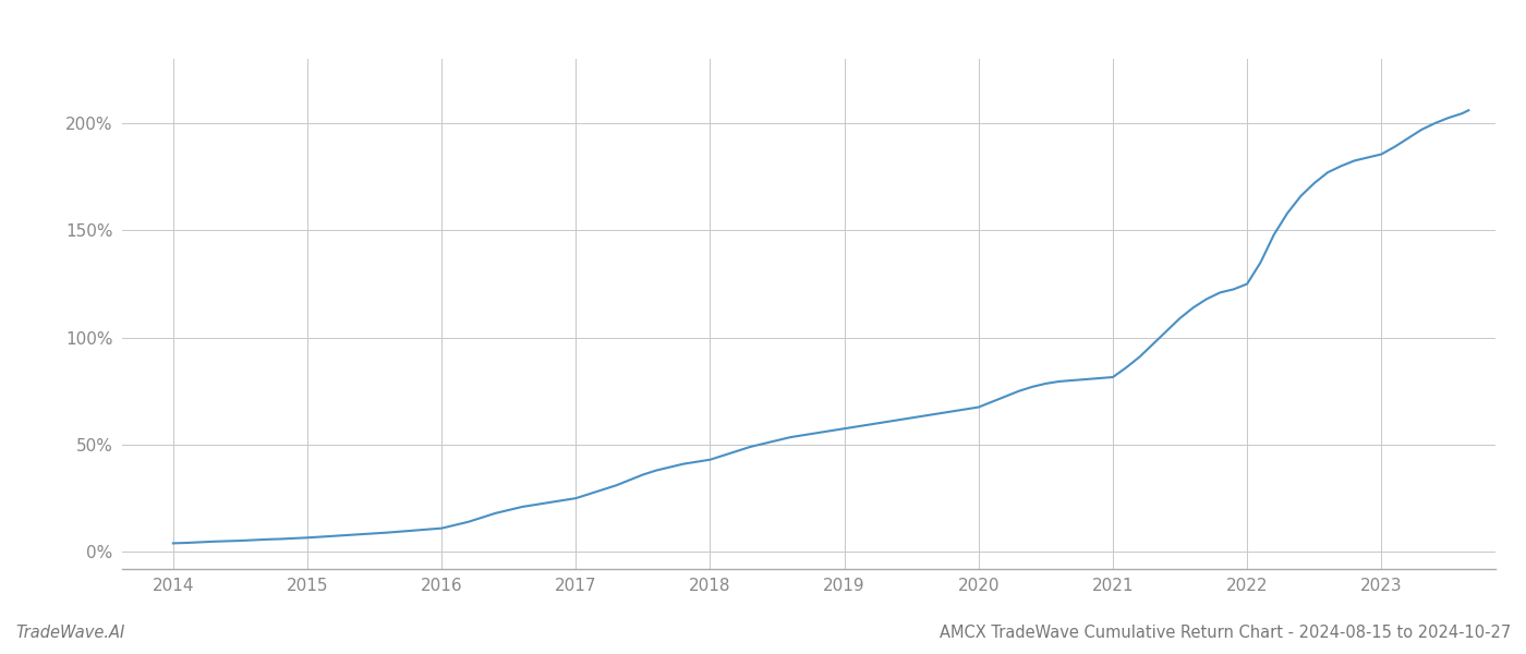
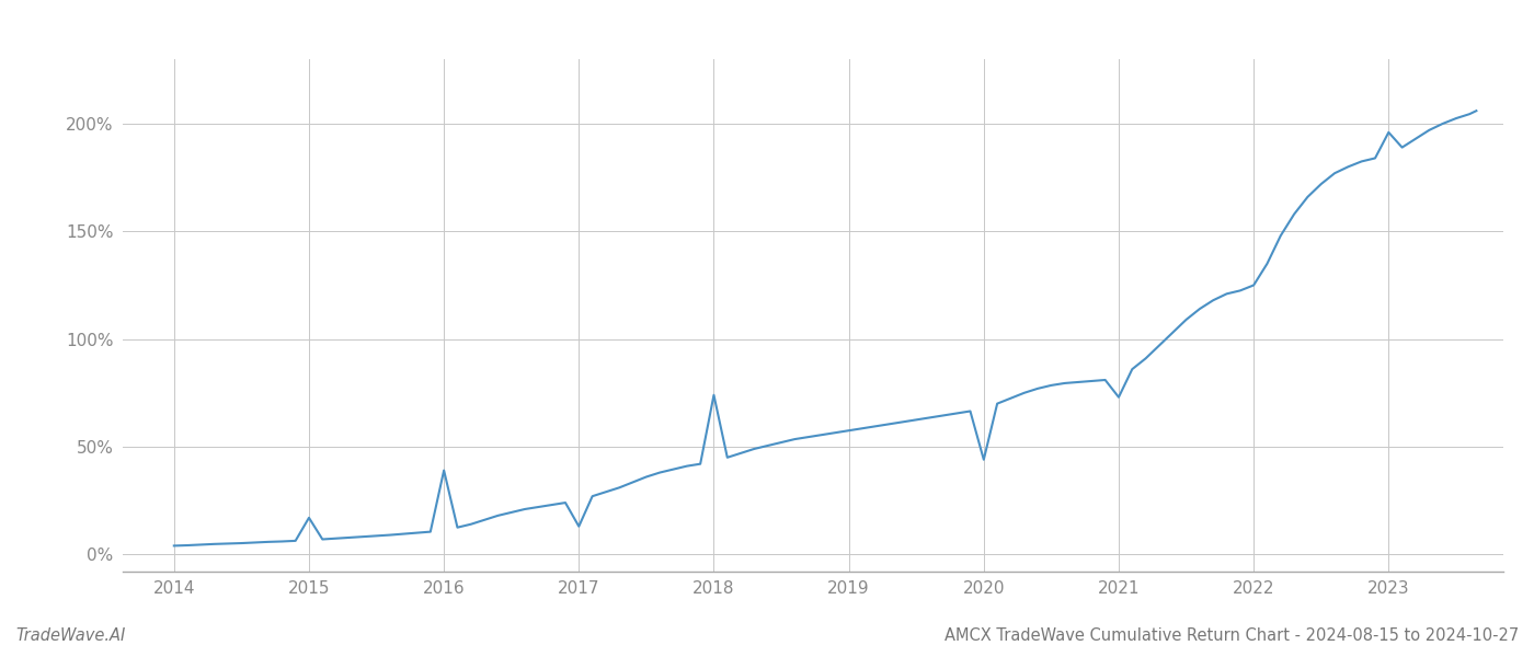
2015: 7% -> 17%
2016: 11% -> 39%
2017: 25% -> 13%
2018: 43% -> 74%
2020: 68% -> 44%
2021: 82% -> 73%
2023: 186% -> 196%
